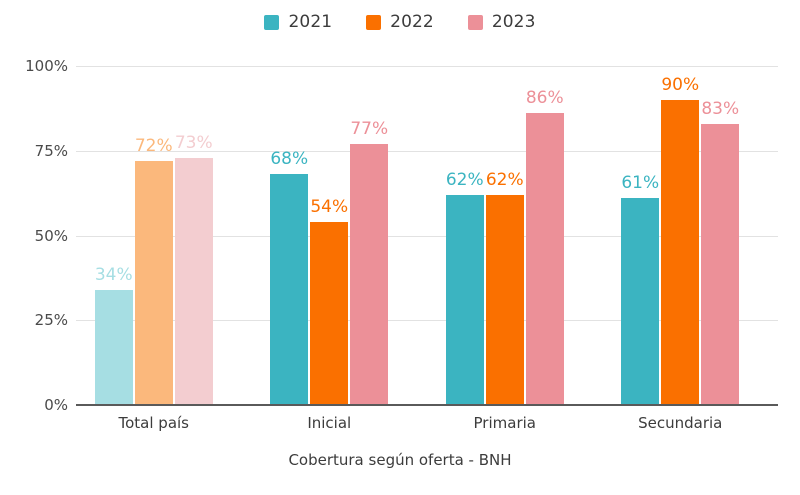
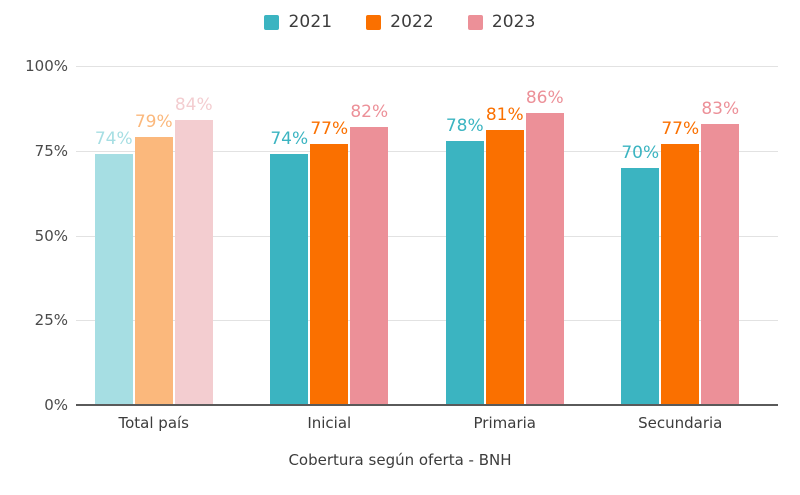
2021/Total país: 34% -> 74%
2022/Total país: 72% -> 79%
2023/Total país: 73% -> 84%
2021/Inicial: 68% -> 74%
2022/Inicial: 54% -> 77%
2023/Inicial: 77% -> 82%
2021/Primaria: 62% -> 78%
2022/Primaria: 62% -> 81%
2021/Secundaria: 61% -> 70%
2022/Secundaria: 90% -> 77%
